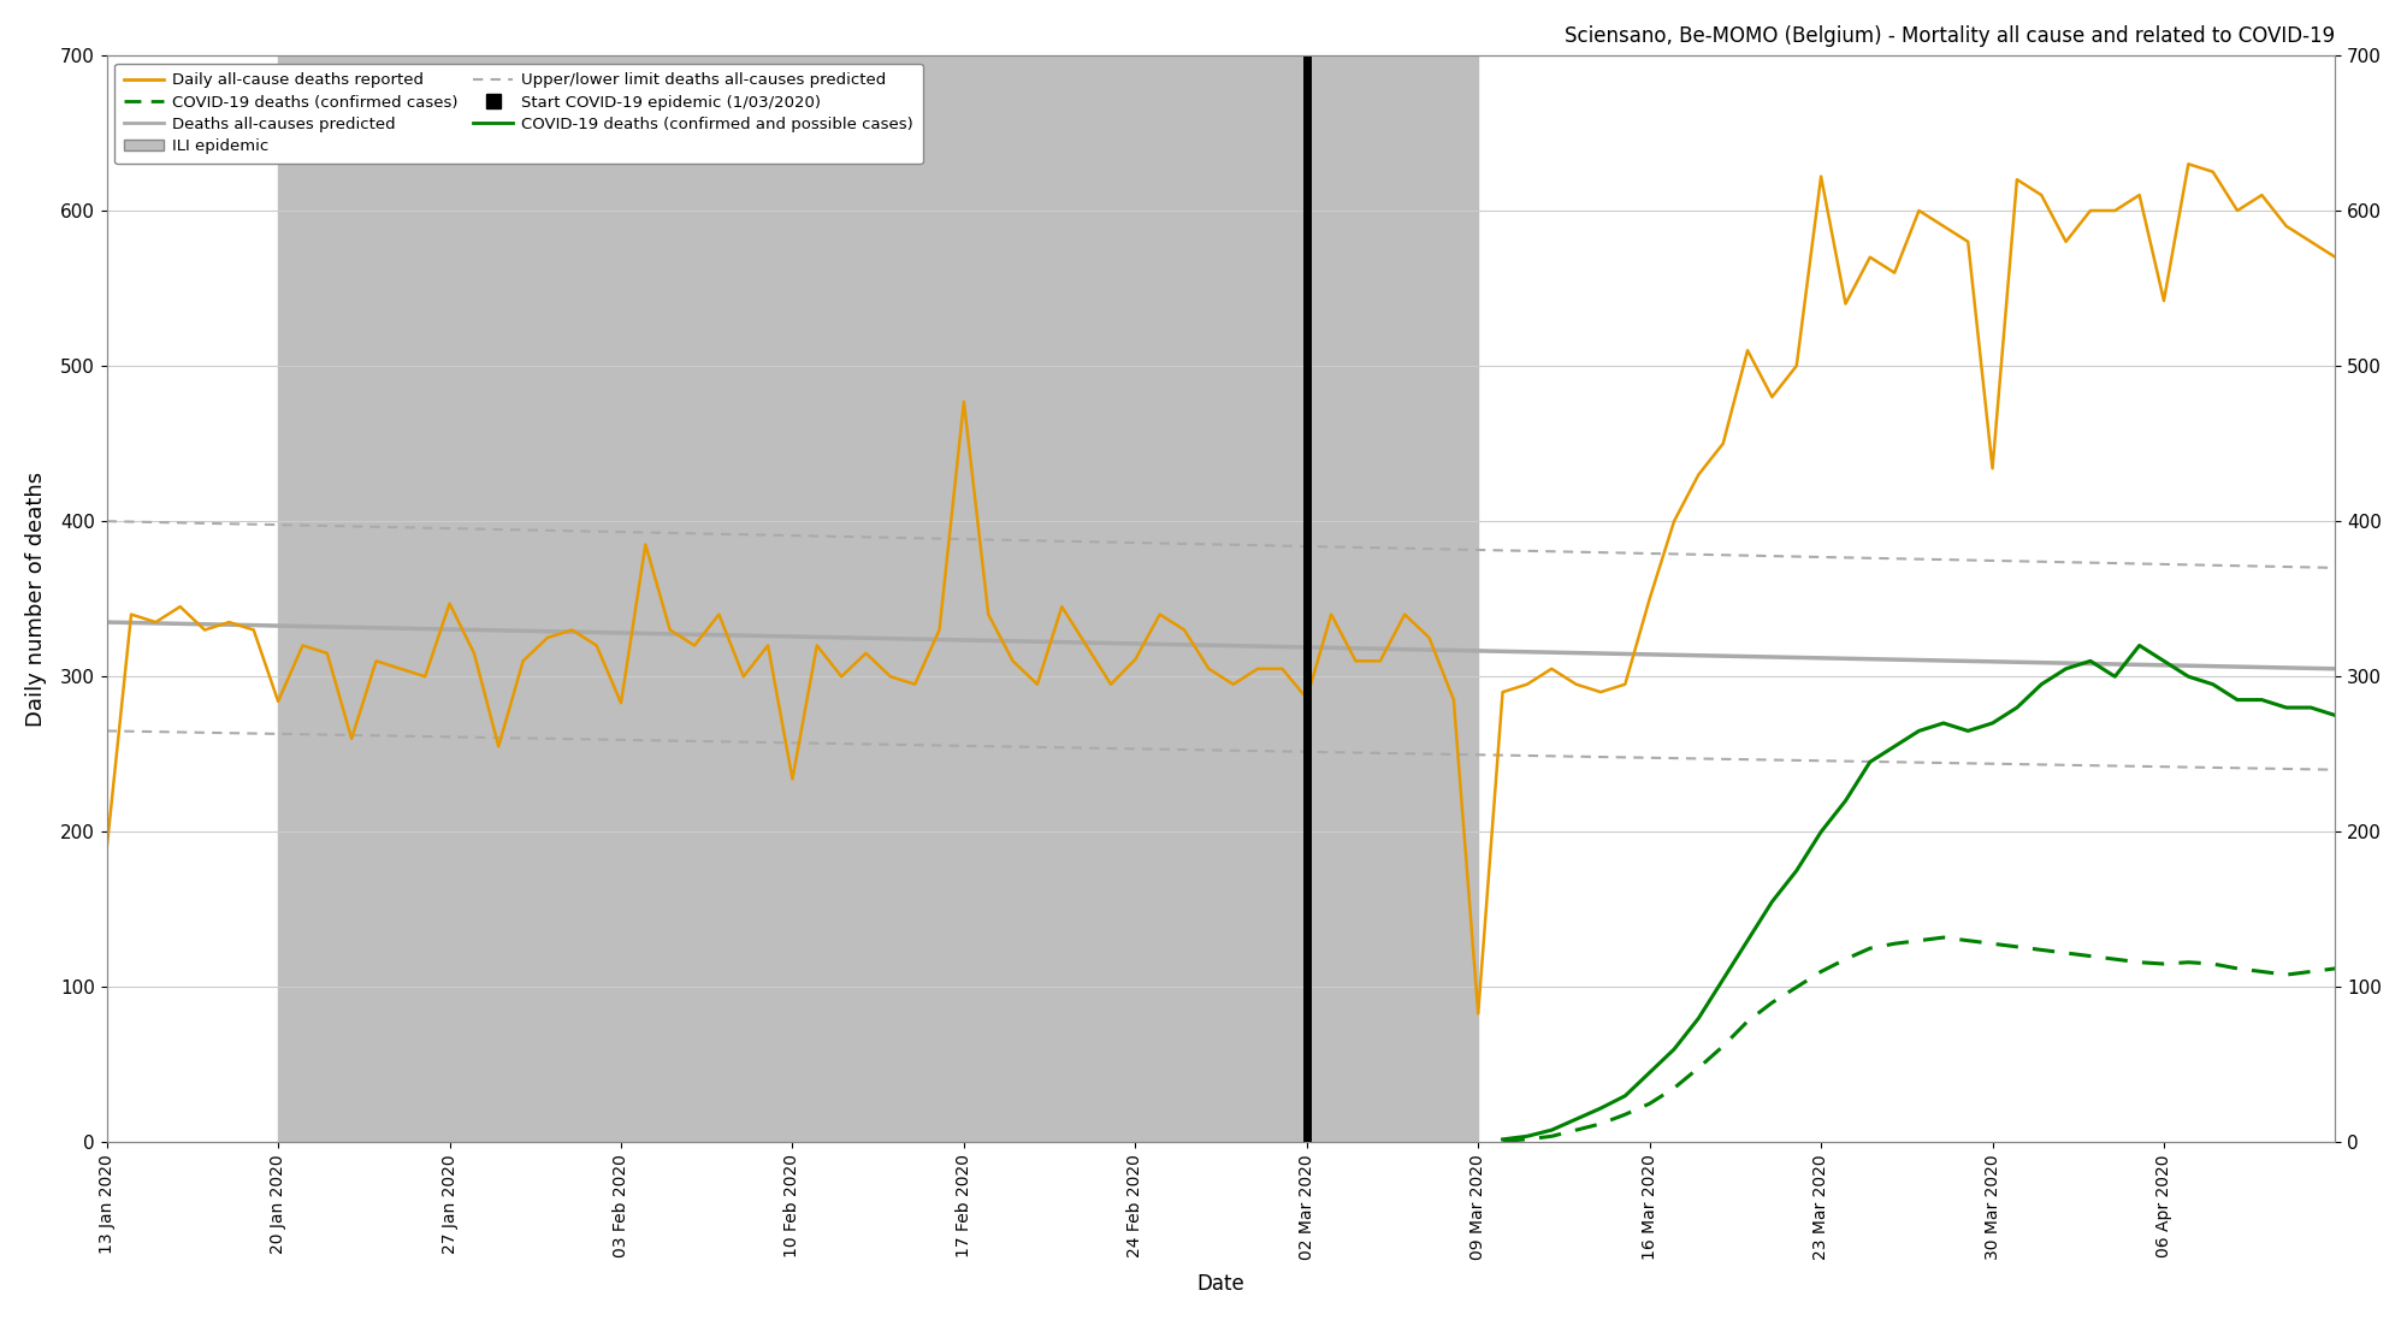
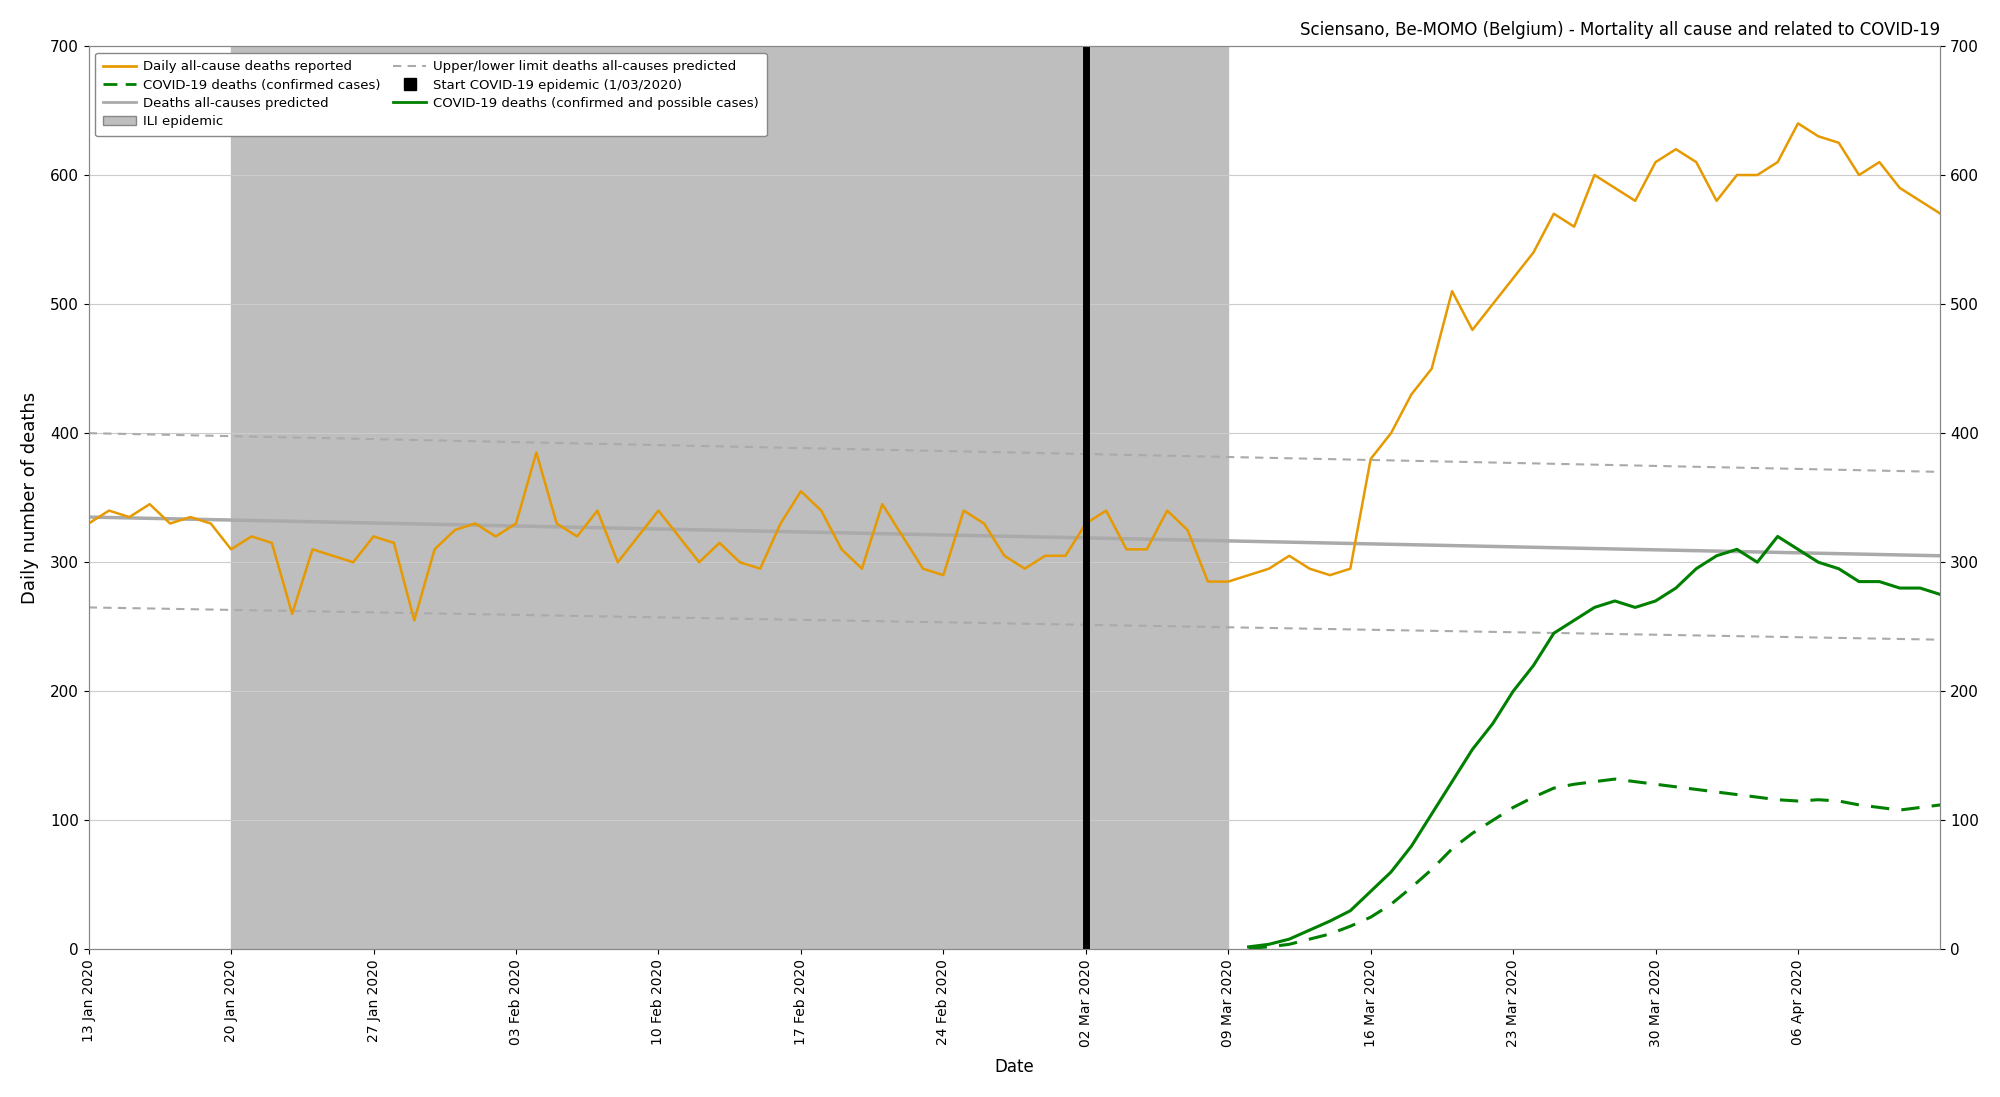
Daily all-cause deaths reported/13 Jan 2020: 189 -> 330
Daily all-cause deaths reported/20 Jan 2020: 284 -> 310
Daily all-cause deaths reported/27 Jan 2020: 347 -> 320
Daily all-cause deaths reported/03 Feb 2020: 283 -> 330
Daily all-cause deaths reported/10 Feb 2020: 234 -> 340
Daily all-cause deaths reported/17 Feb 2020: 477 -> 355
Daily all-cause deaths reported/24 Feb 2020: 311 -> 290
Daily all-cause deaths reported/02 Mar 2020: 286 -> 330
Daily all-cause deaths reported/09 Mar 2020: 83 -> 285
Daily all-cause deaths reported/16 Mar 2020: 350 -> 380
Daily all-cause deaths reported/23 Mar 2020: 622 -> 520
Daily all-cause deaths reported/30 Mar 2020: 434 -> 610
Daily all-cause deaths reported/06 Apr 2020: 542 -> 640
